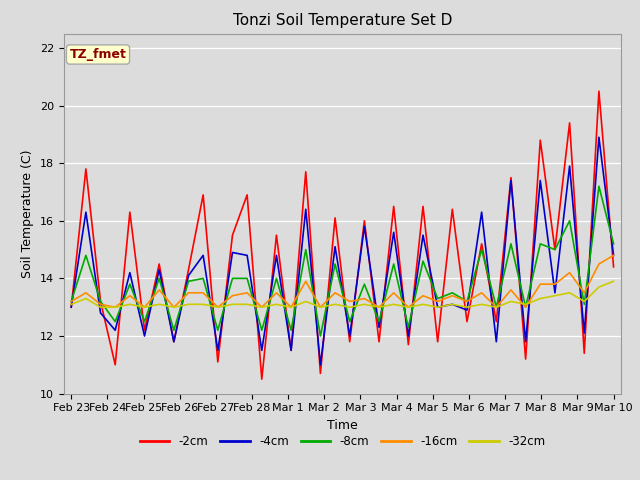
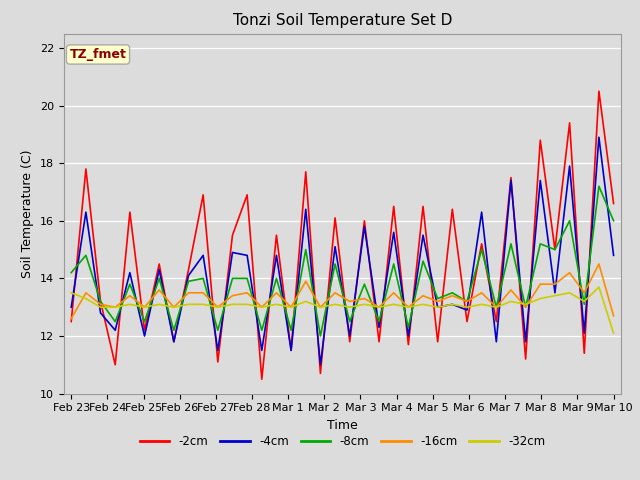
-2cm/Feb 23: 13.0 -> 12.5
-8cm/Feb 23: 13.2 -> 14.2
-16cm/Feb 23: 13.2 -> 12.6
-32cm/Feb 23: 13.1 -> 13.5
-2cm/Mar 10: 14.4 -> 16.6
-8cm/Mar 10: 15.2 -> 16.0
-16cm/Mar 10: 14.8 -> 12.7
-32cm/Mar 10: 13.9 -> 12.1
